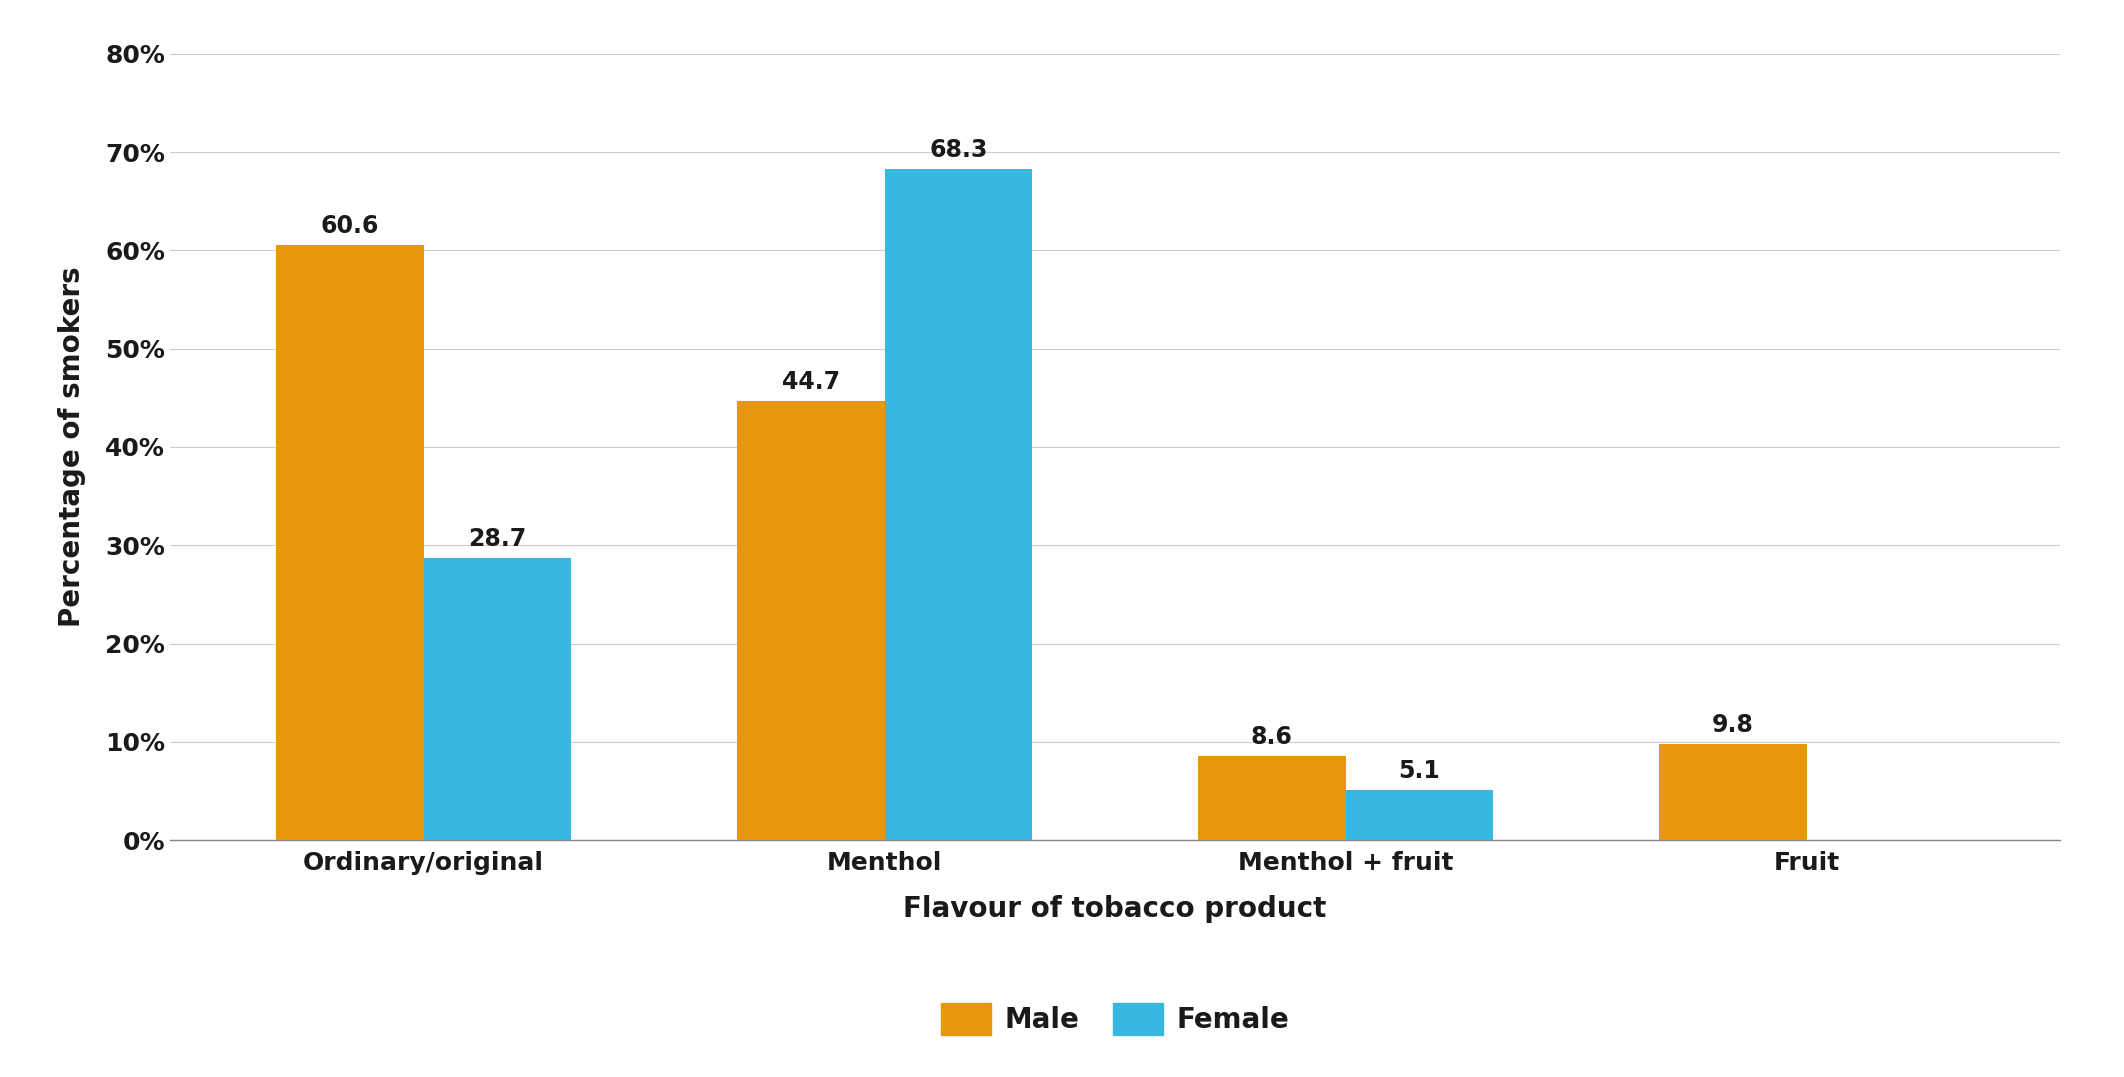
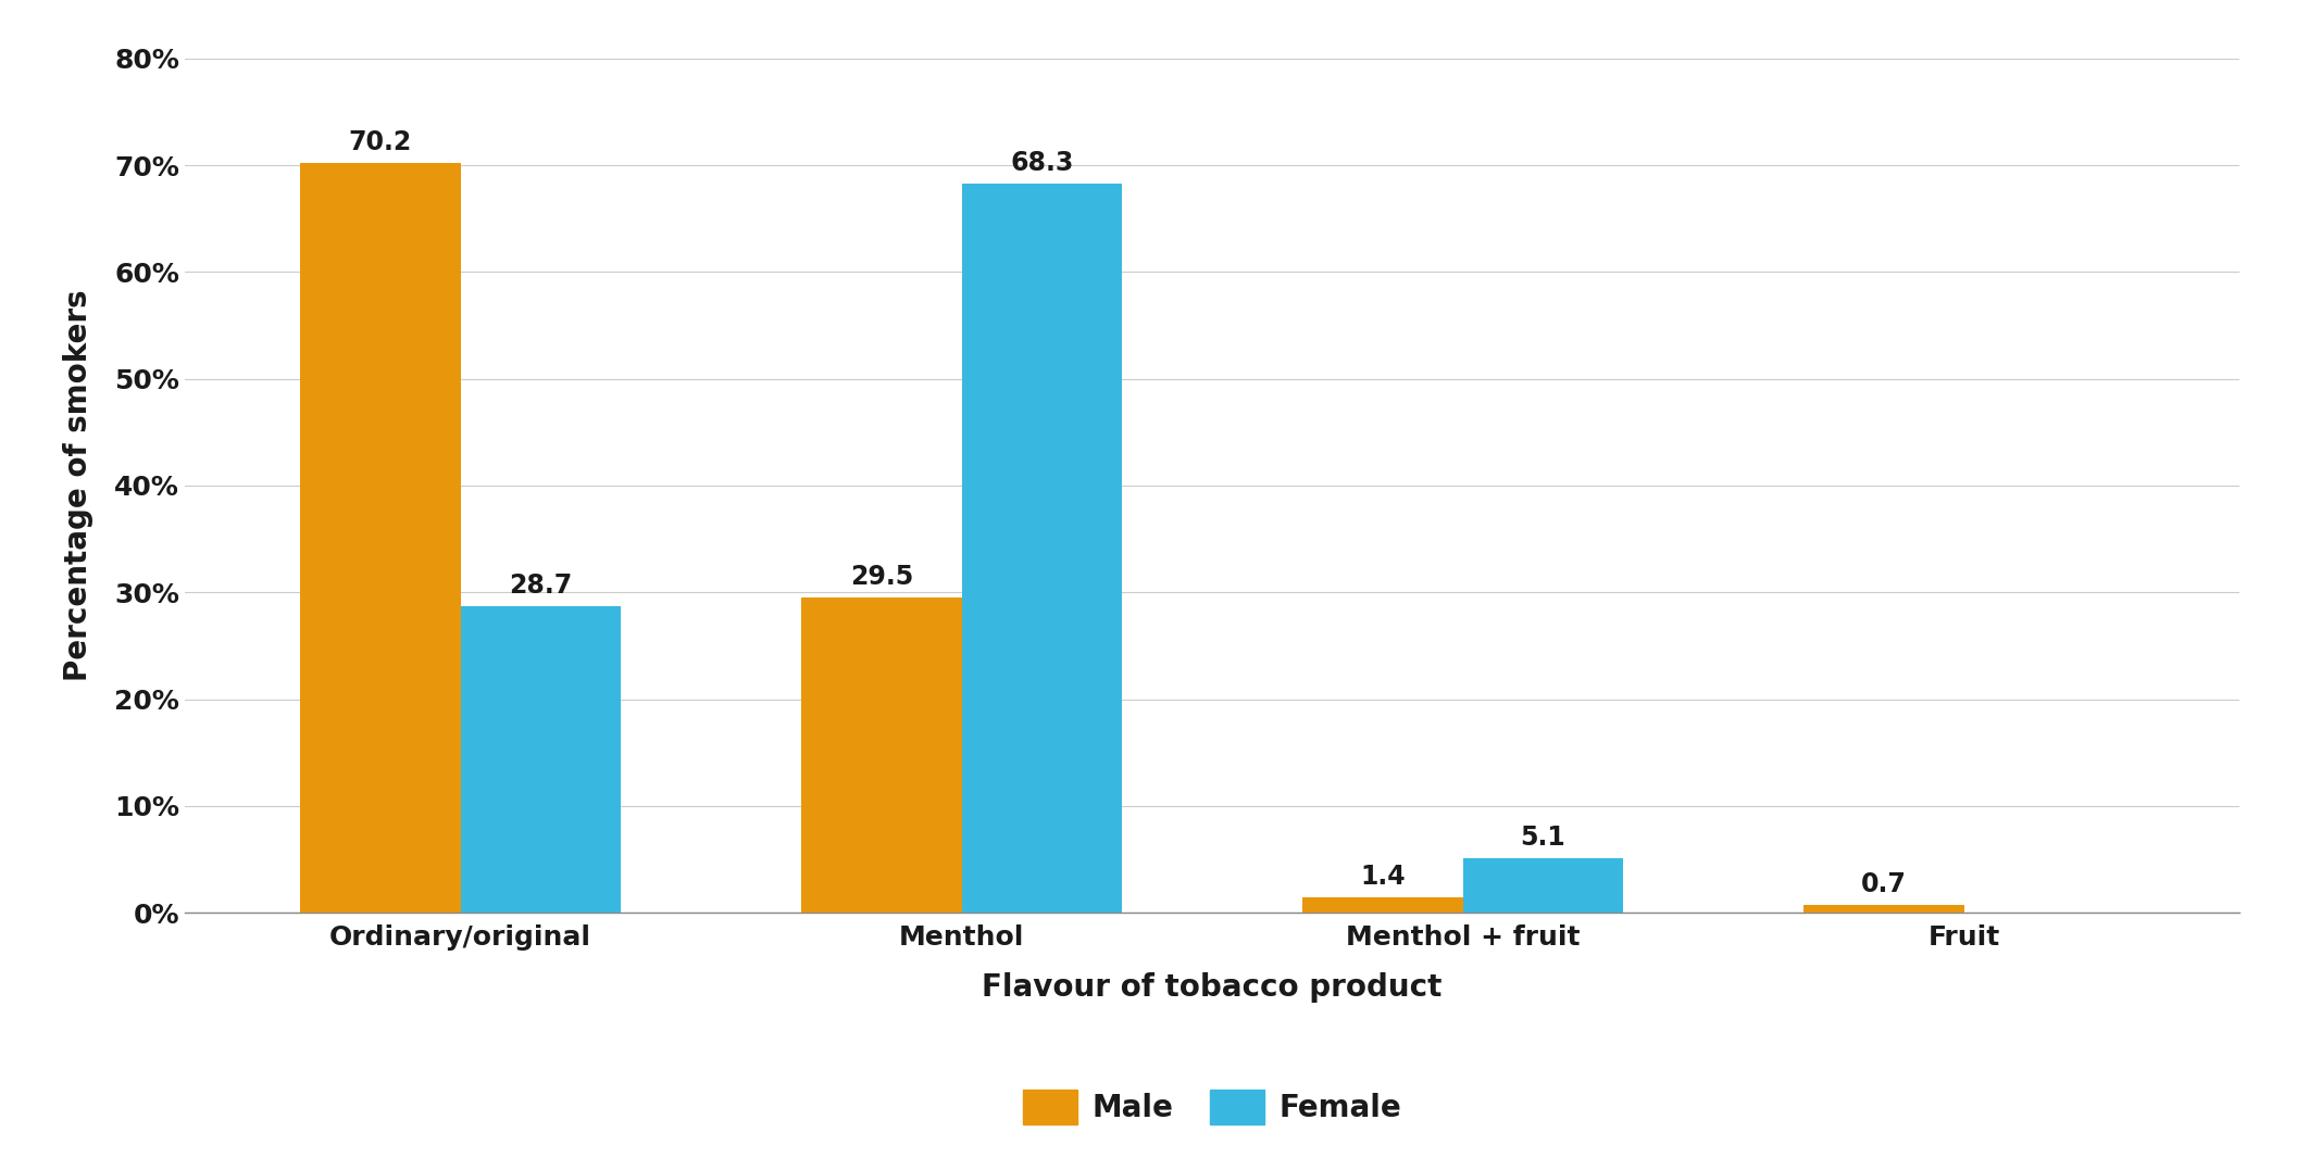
Male/Ordinary/original: 60.6 -> 70.2
Male/Menthol: 44.7 -> 29.5
Male/Menthol + fruit: 8.6 -> 1.4
Male/Fruit: 9.8 -> 0.7
